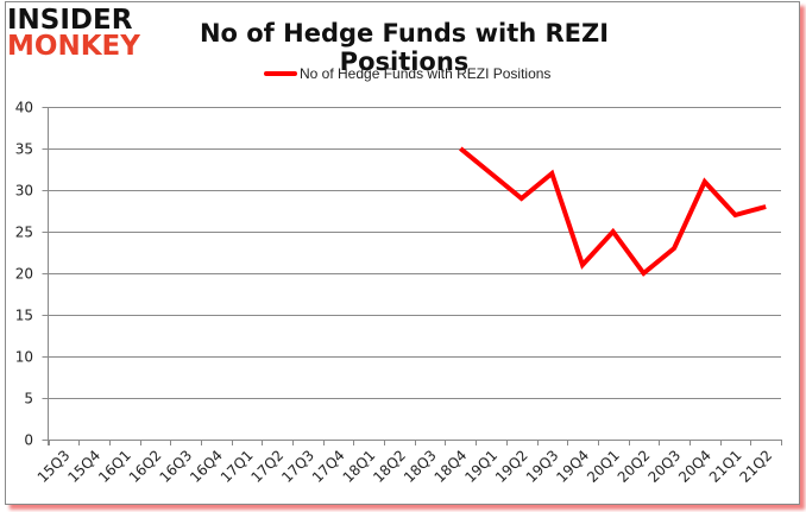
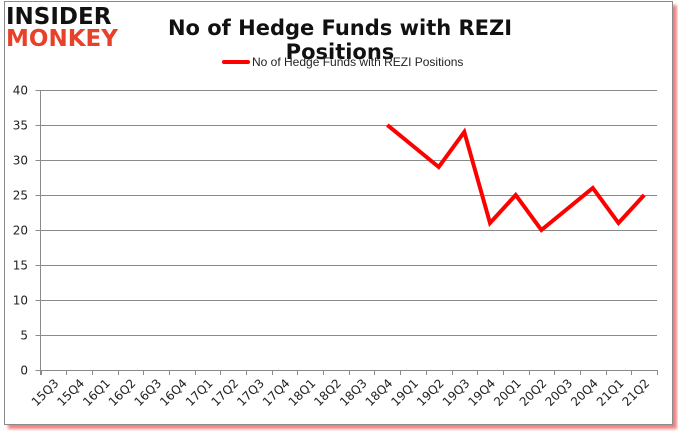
19Q3: 32 -> 34
20Q4: 31 -> 26
21Q1: 27 -> 21
21Q2: 28 -> 25
